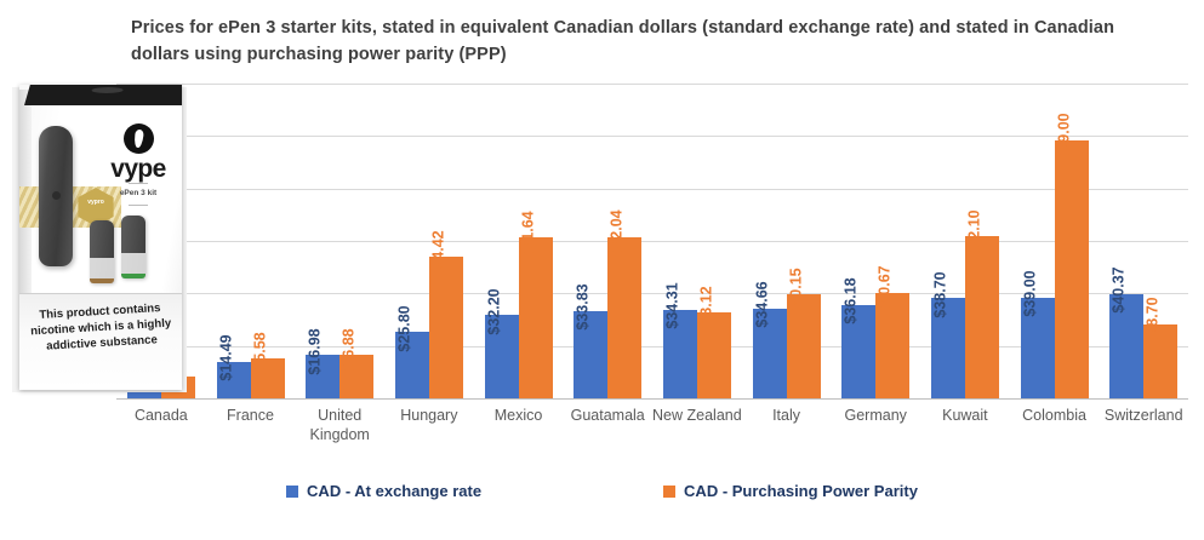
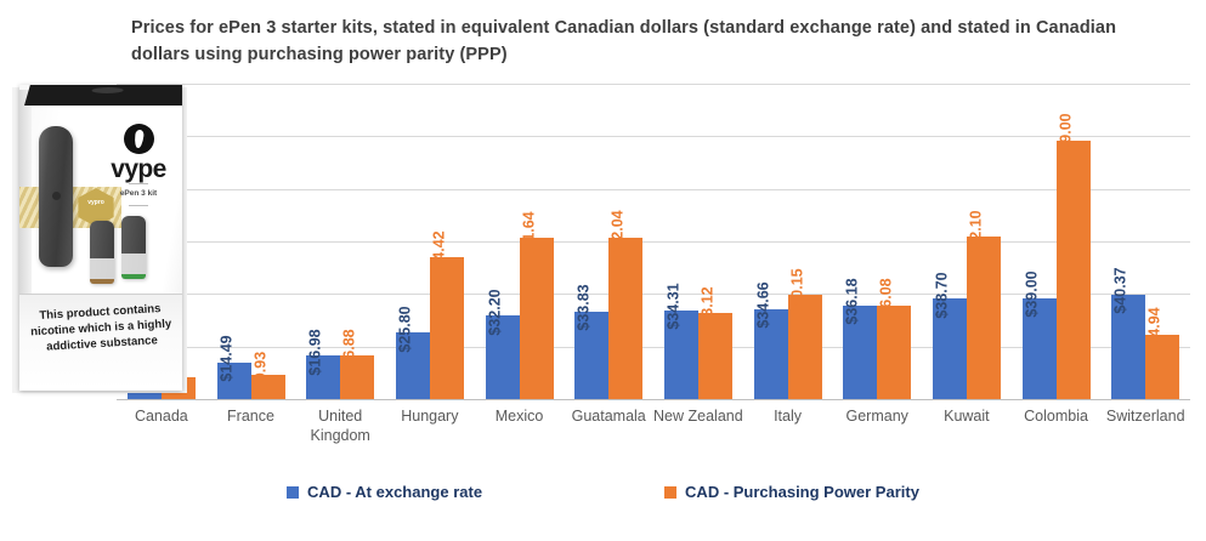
CAD - At exchange rate/Canada: $8.99 -> $41.67
CAD - Purchasing Power Parity/France: $15.58 -> $9.93
CAD - Purchasing Power Parity/Germany: $40.67 -> $36.08
CAD - Purchasing Power Parity/Switzerland: $28.70 -> $24.94
